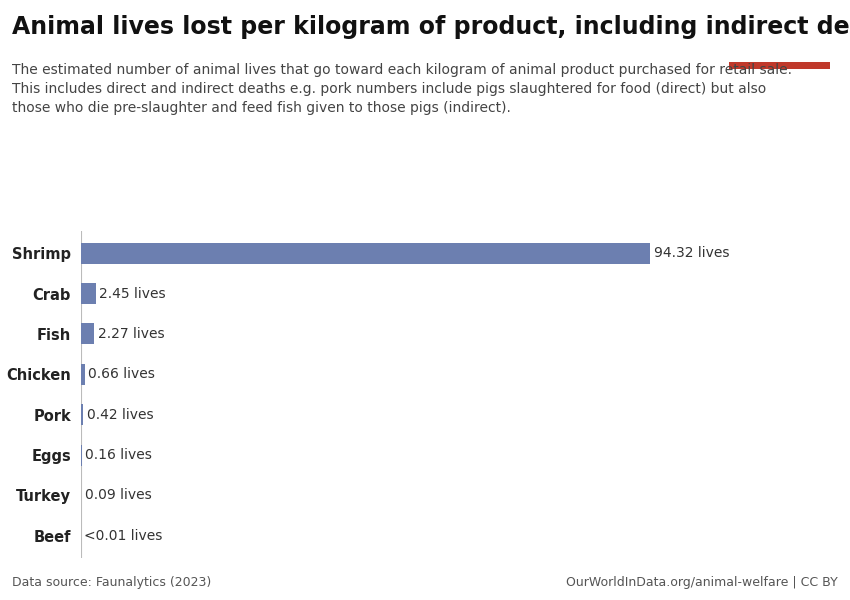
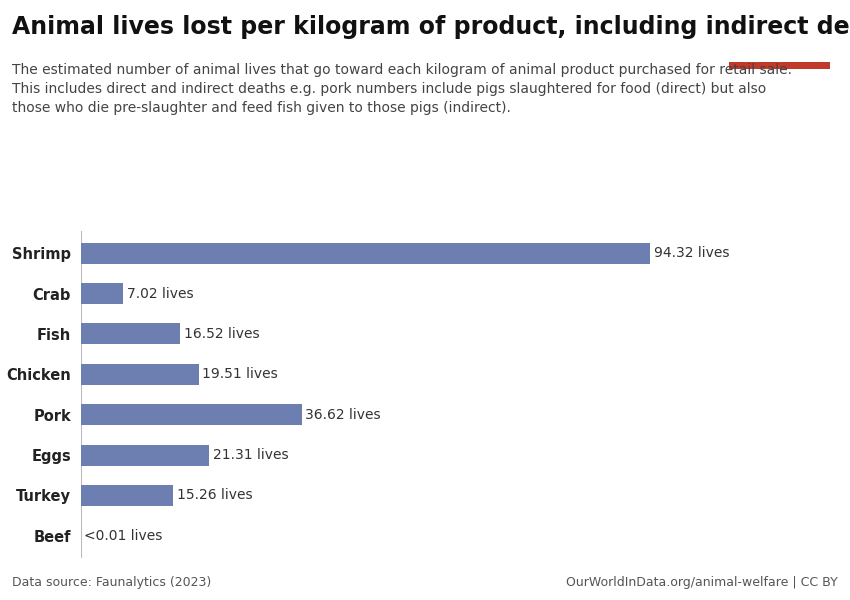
Crab: 2.45 -> 7.02
Fish: 2.27 -> 16.52
Chicken: 0.66 -> 19.51
Pork: 0.42 -> 36.62
Eggs: 0.16 -> 21.31
Turkey: 0.09 -> 15.26
